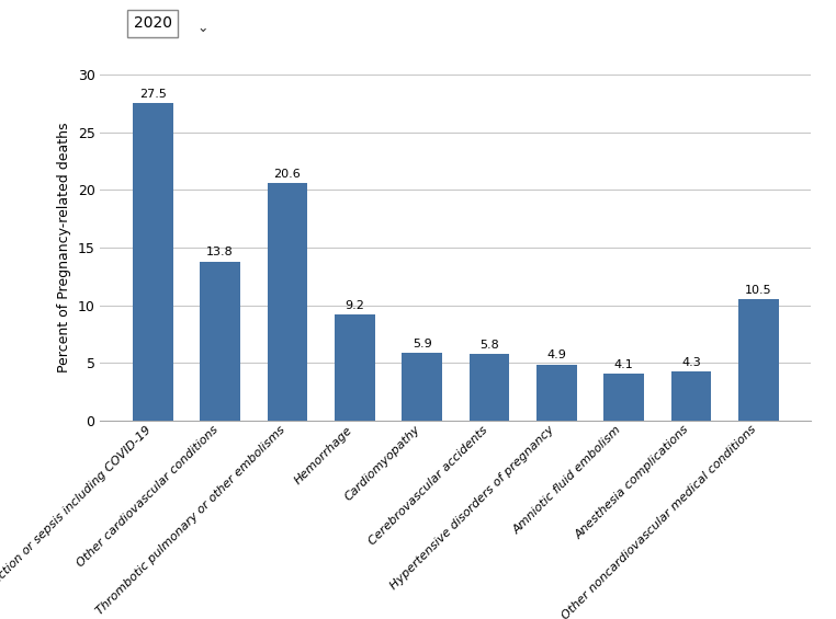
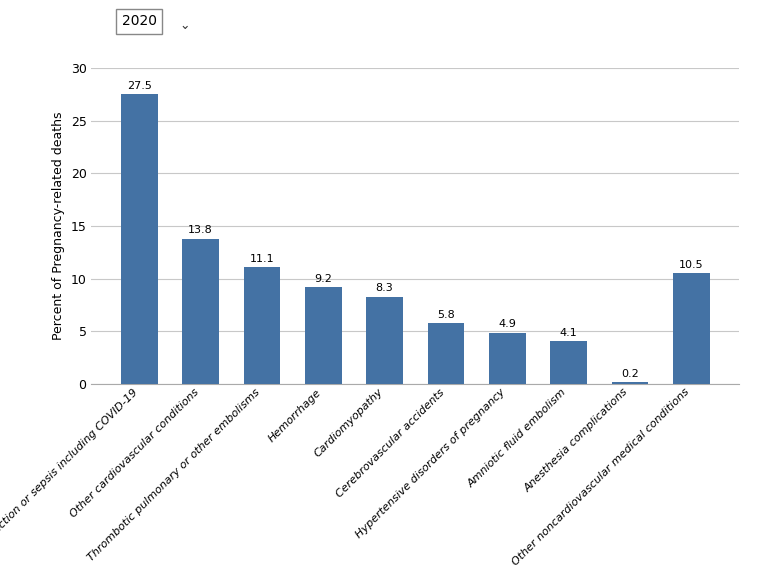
Thrombotic pulmonary or other embolisms: 20.6 -> 11.1
Cardiomyopathy: 5.9 -> 8.3
Anesthesia complications: 4.3 -> 0.2
